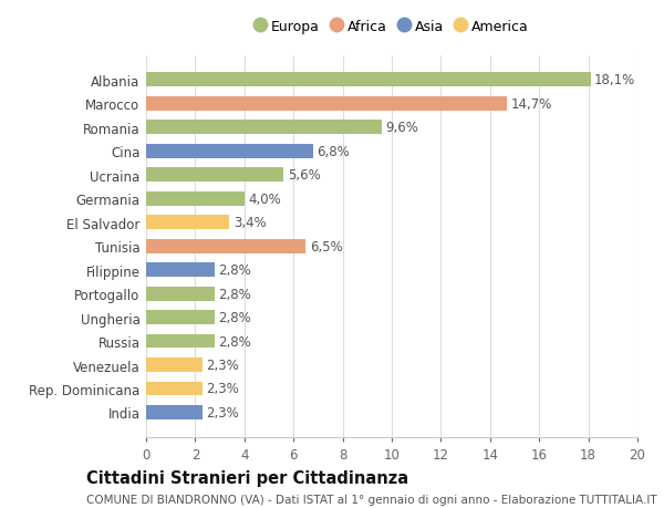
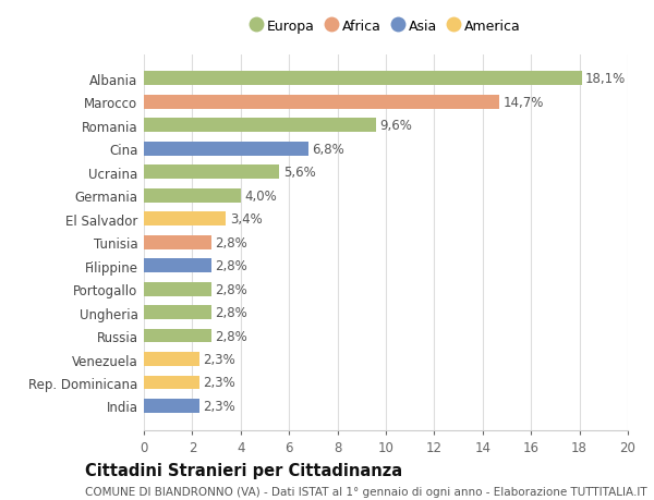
Tunisia: 6,5% -> 2,8%
